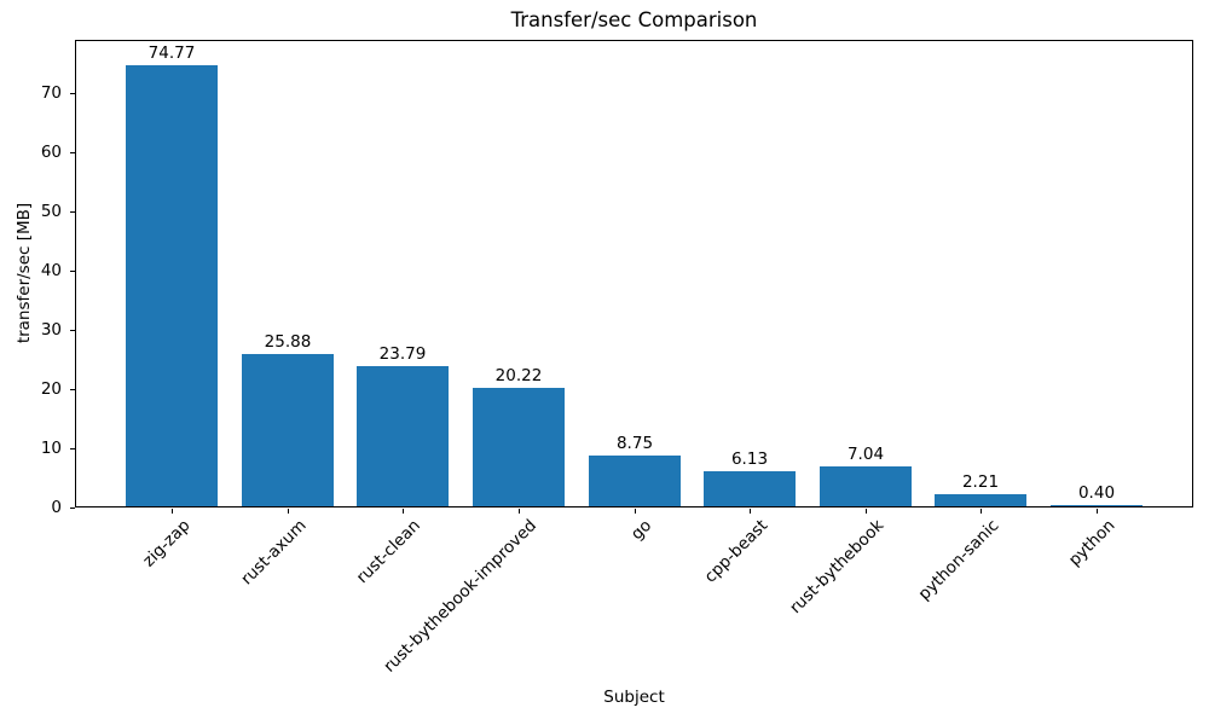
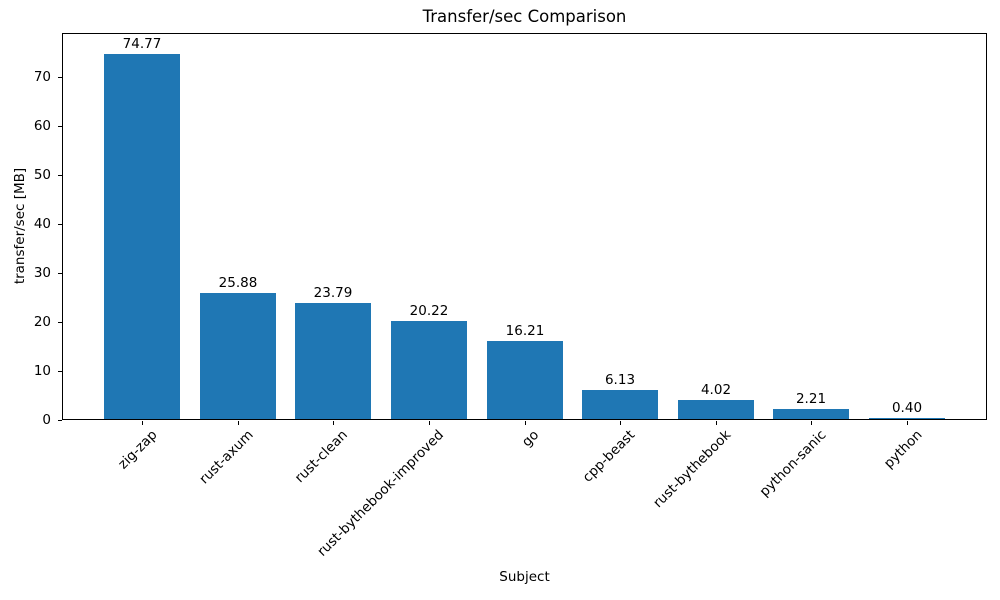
go: 8.75 -> 16.21
rust-bythebook: 7.04 -> 4.02
